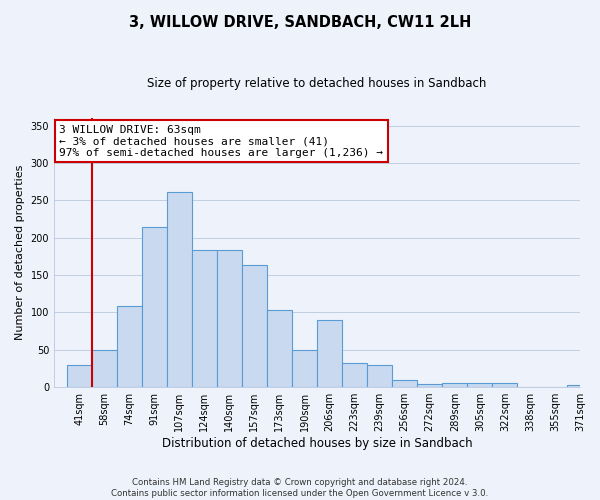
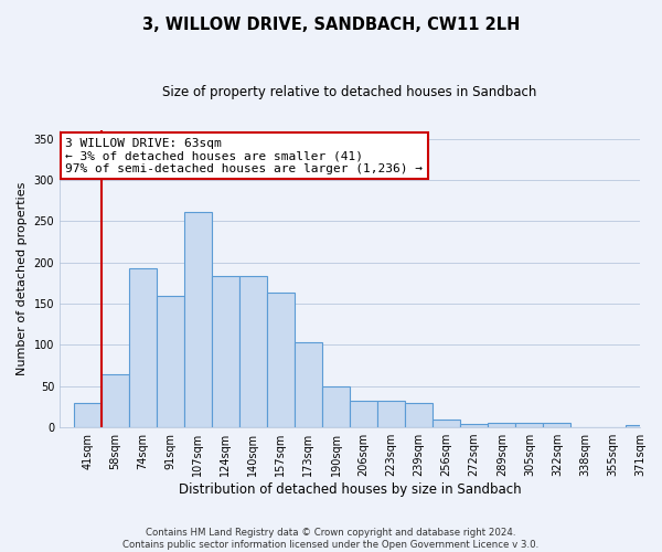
58sqm: 50 -> 65
74sqm: 108 -> 193
91sqm: 214 -> 160
206sqm: 90 -> 32
